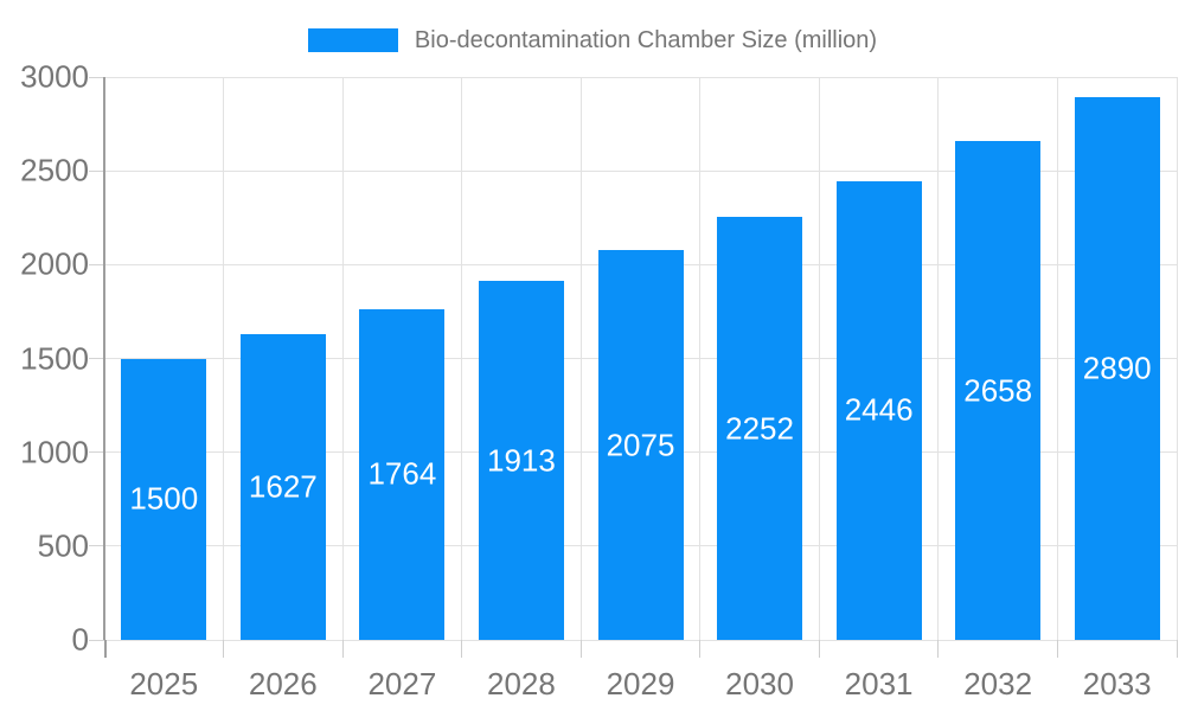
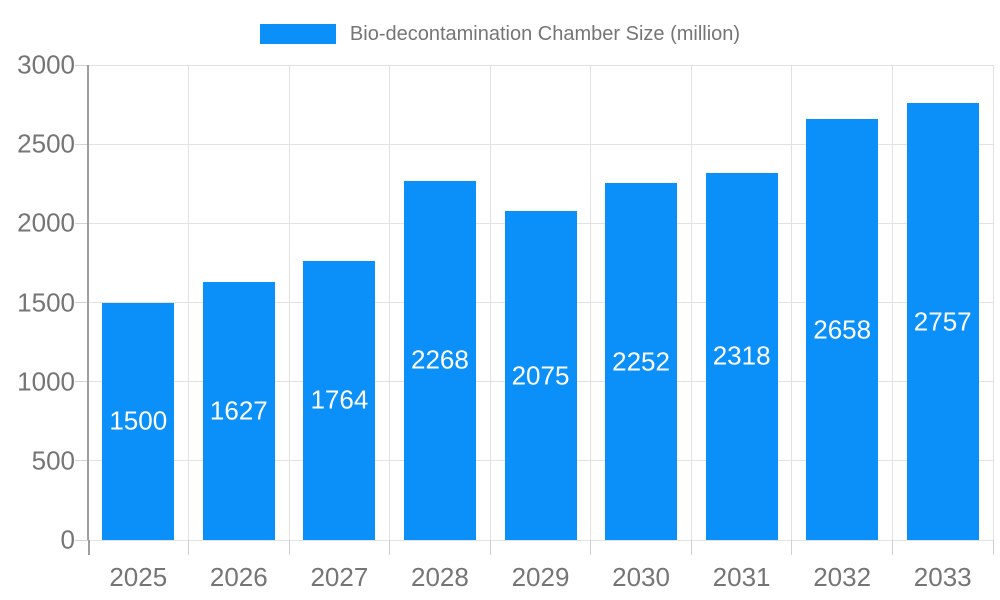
2028: 1913 -> 2268
2031: 2446 -> 2318
2033: 2890 -> 2757
